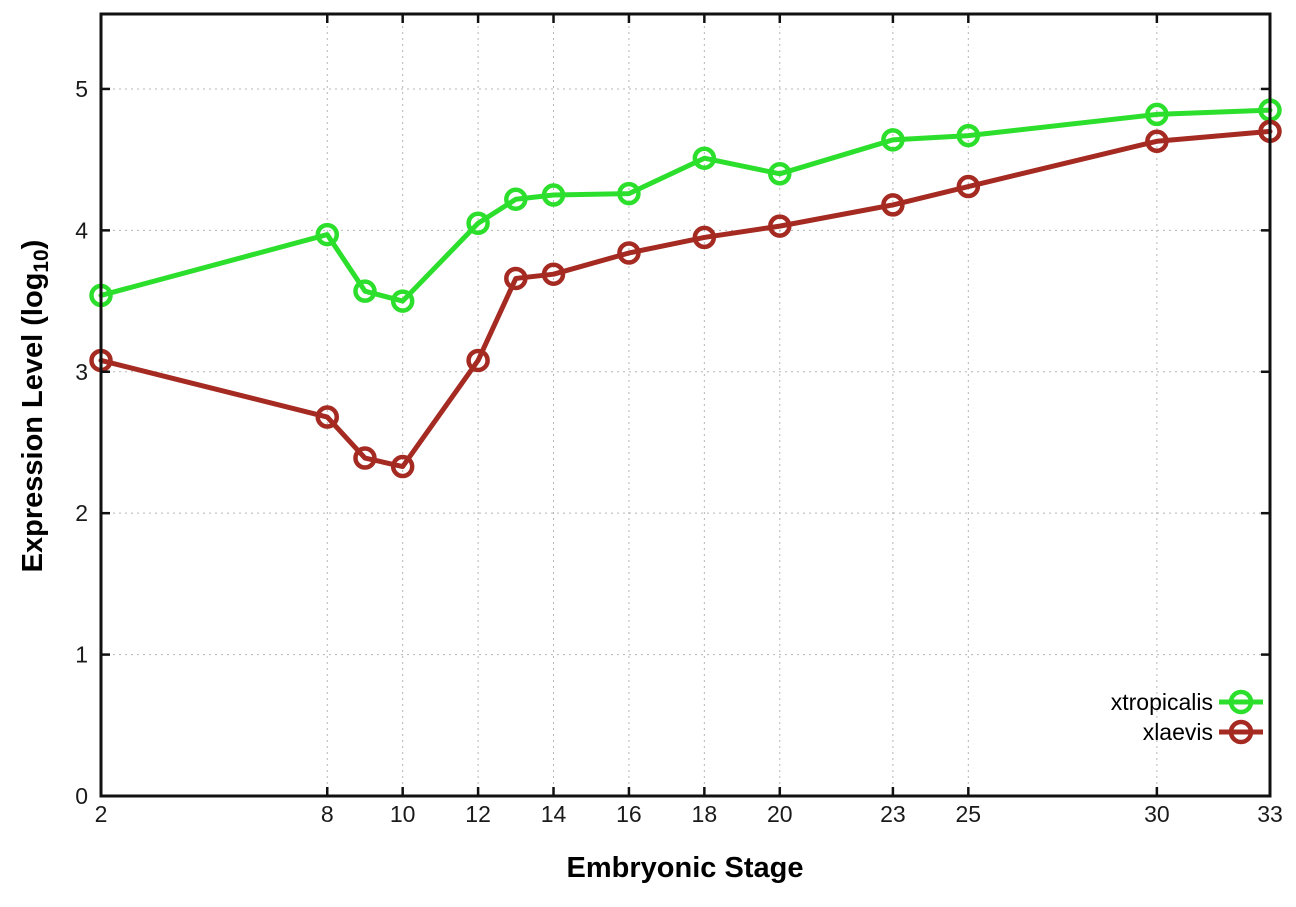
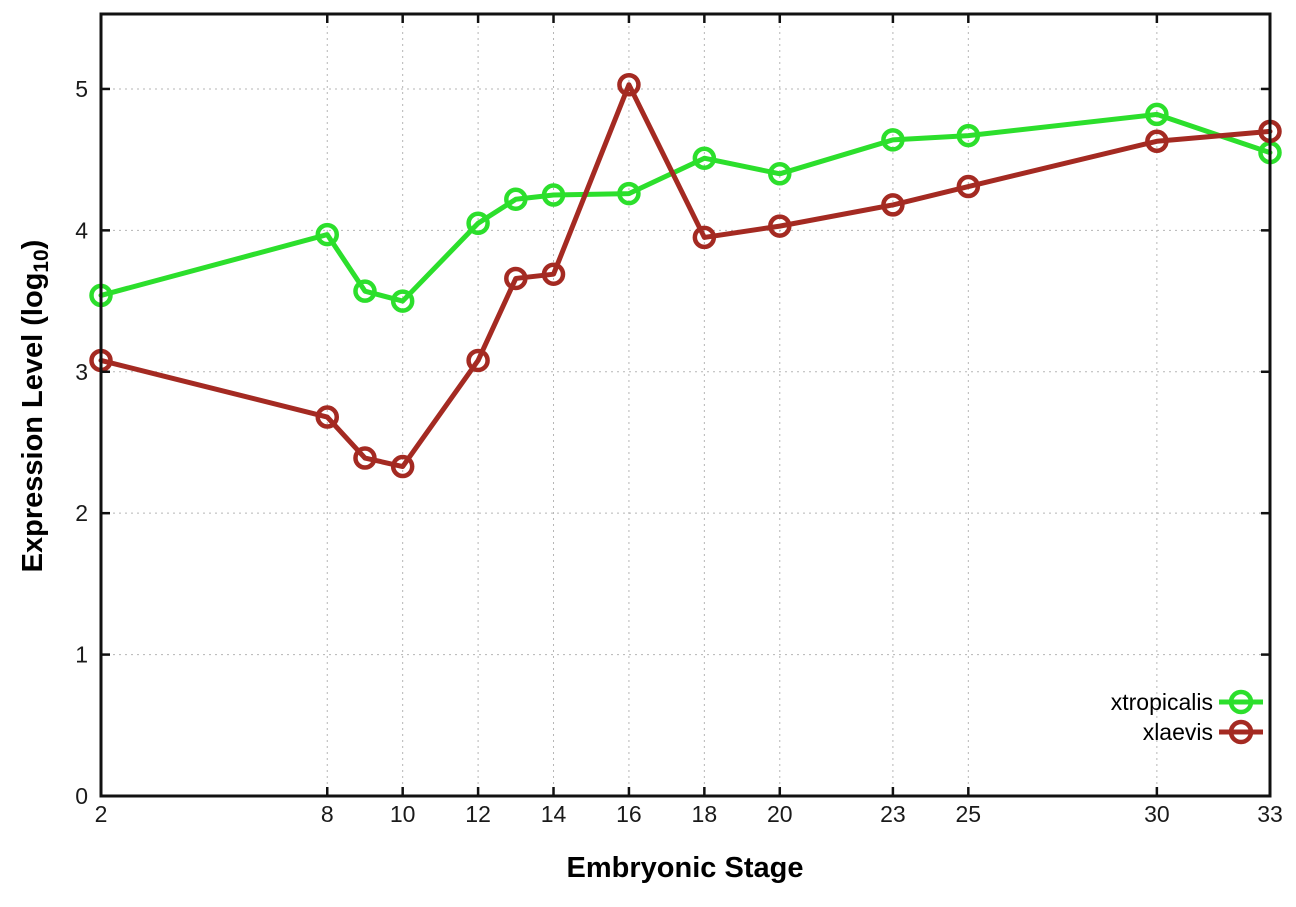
xlaevis/16: 3.84 -> 5.03
xtropicalis/33: 4.85 -> 4.55
